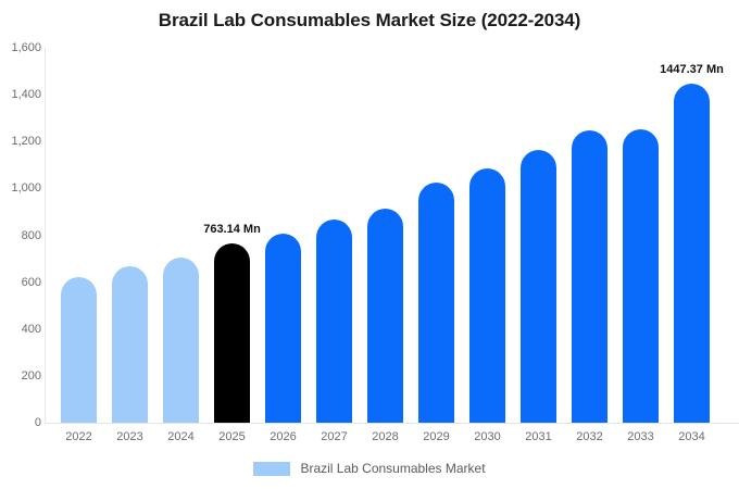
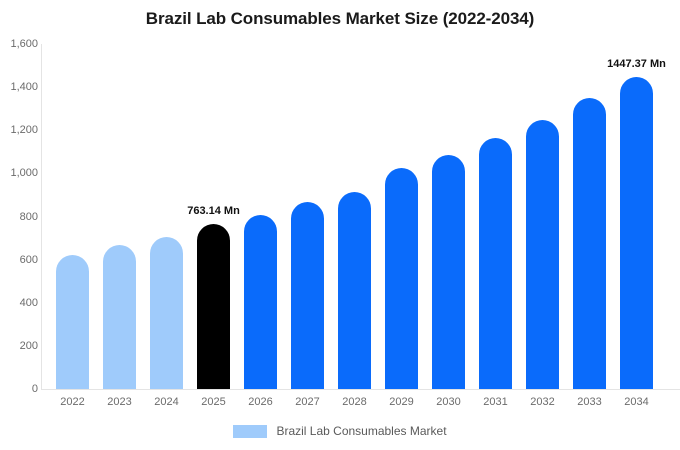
2033: 1250 -> 1350
